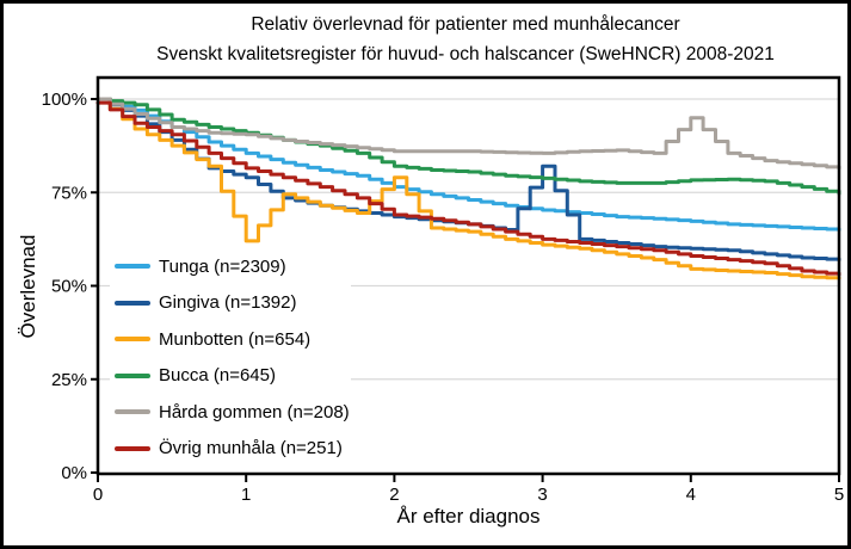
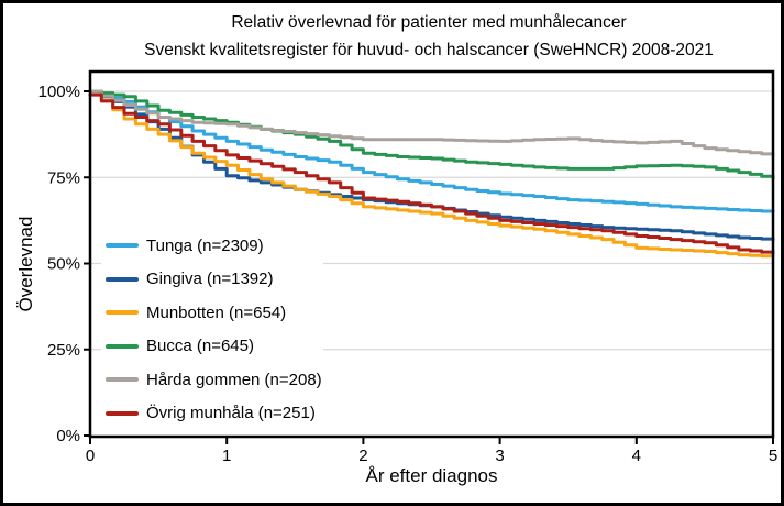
Gingiva (n=1392)/1: 79% -> 76%
Munbotten (n=654)/1: 62% -> 78%
Munbotten (n=654)/2: 79% -> 66%
Gingiva (n=1392)/3: 82% -> 64%
Hårda gommen (n=208)/4: 95% -> 85%
